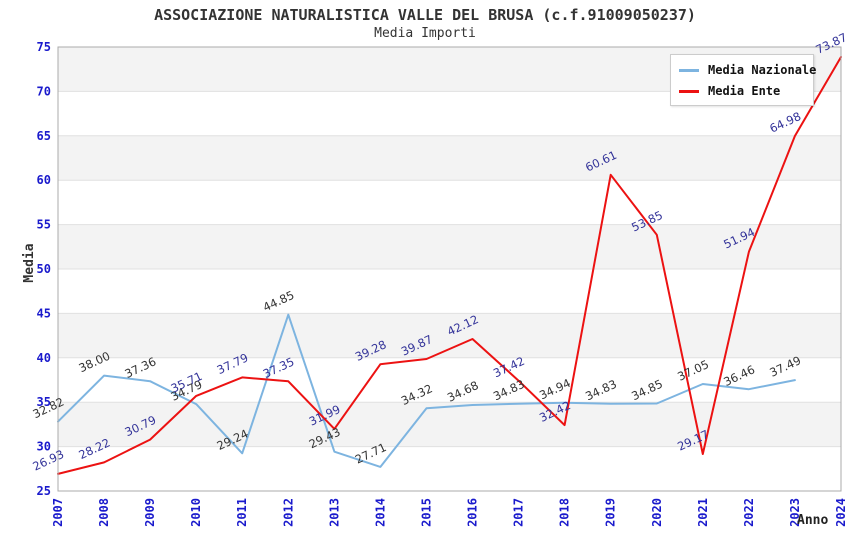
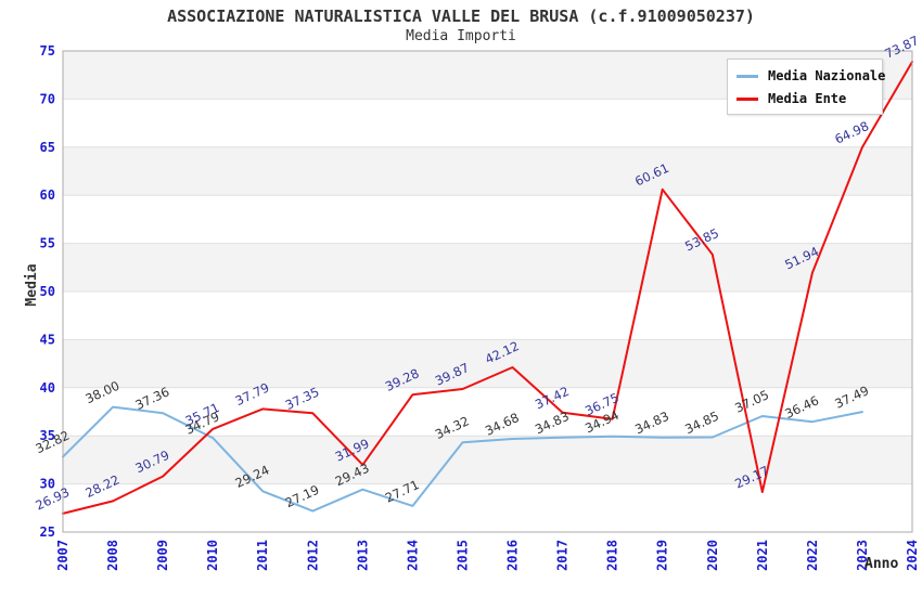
Media Nazionale/2012: 44.85 -> 27.19
Media Ente/2018: 32.42 -> 36.75
